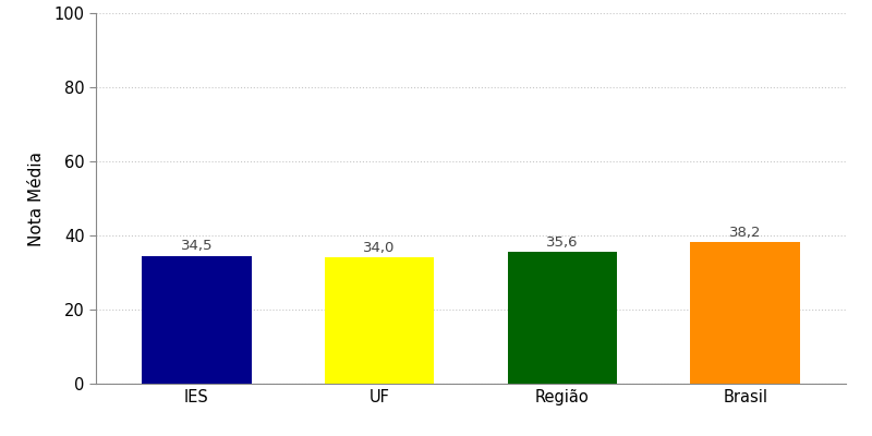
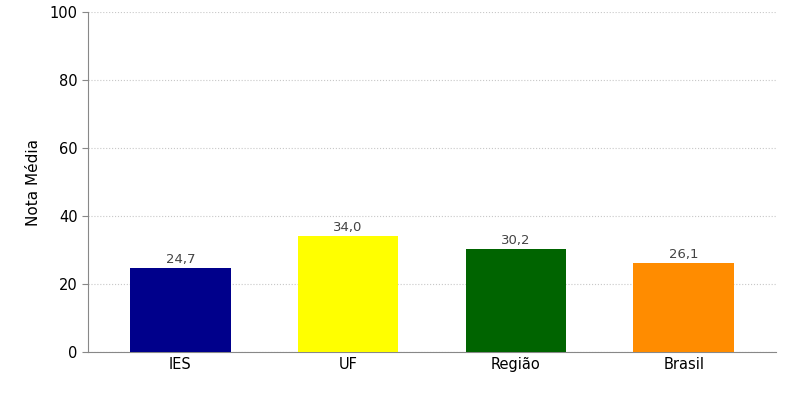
IES: 34,5 -> 24,7
Região: 35,6 -> 30,2
Brasil: 38,2 -> 26,1
